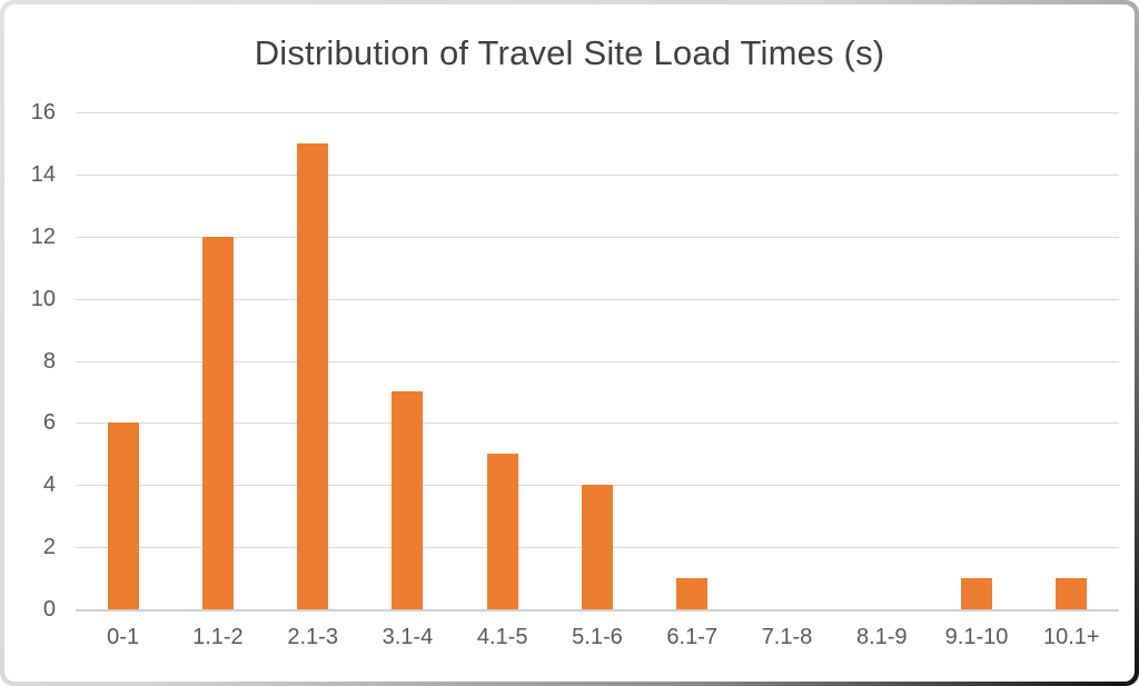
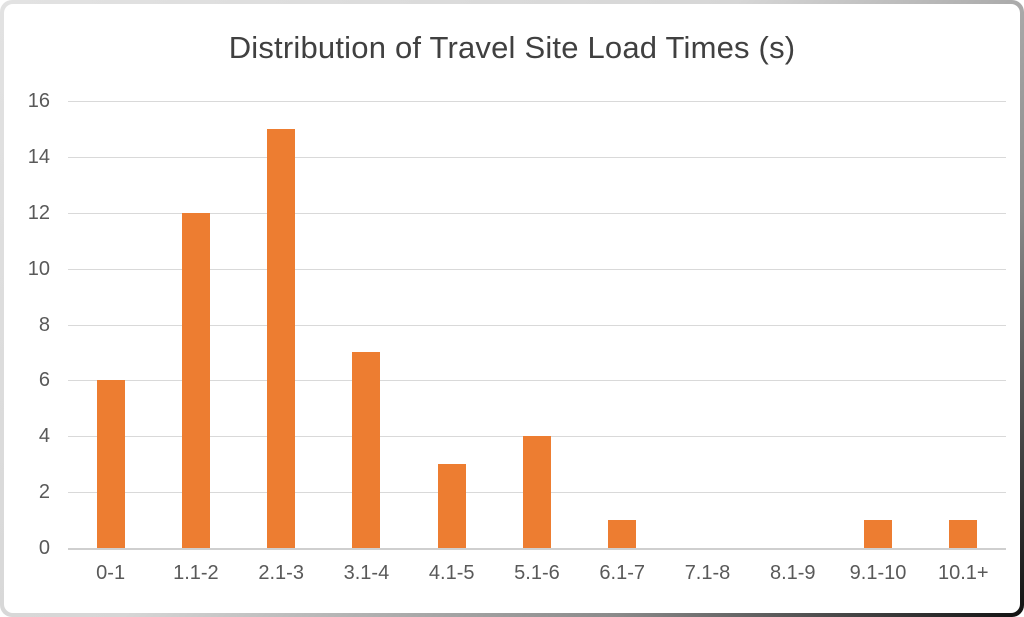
4.1-5: 5 -> 3
